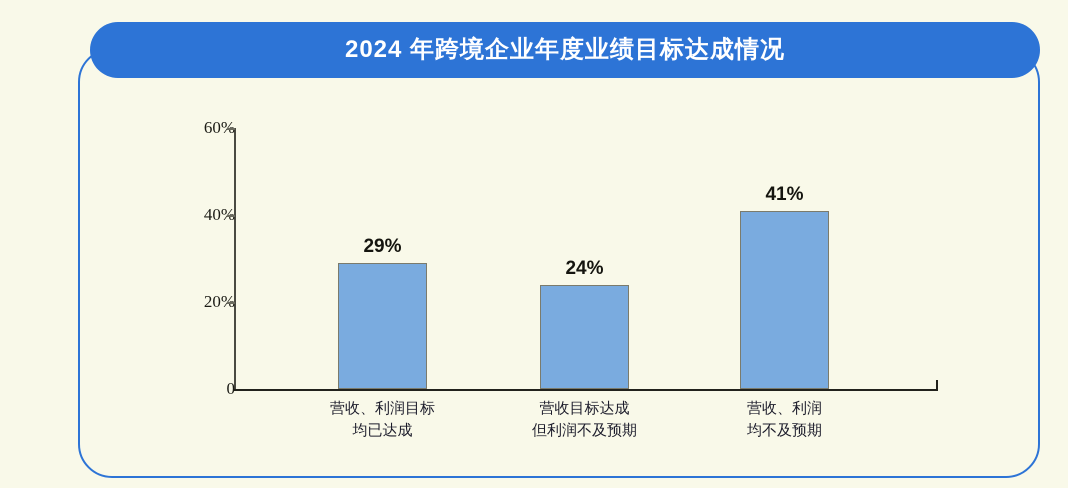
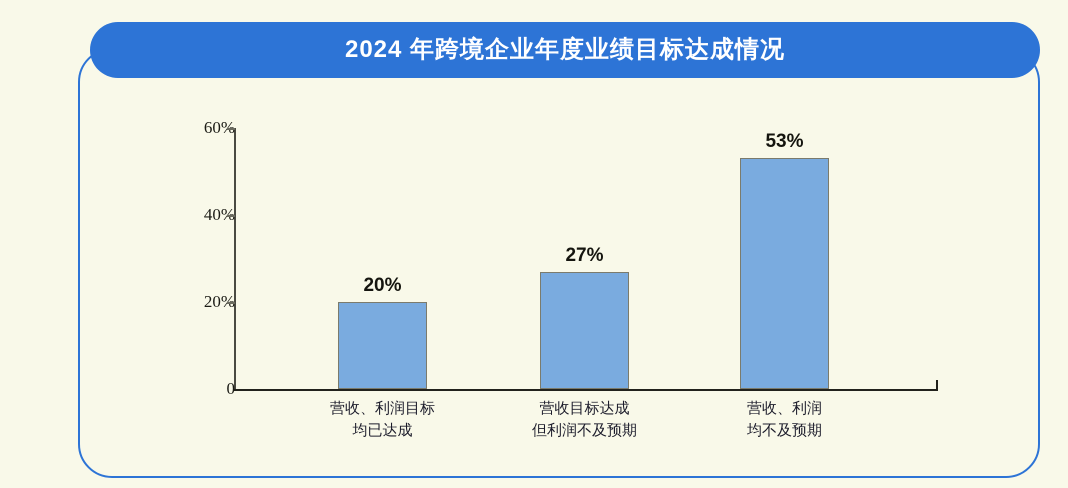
营收、利润目标 均已达成: 29% -> 20%
营收目标达成 但利润不及预期: 24% -> 27%
营收、利润 均不及预期: 41% -> 53%
